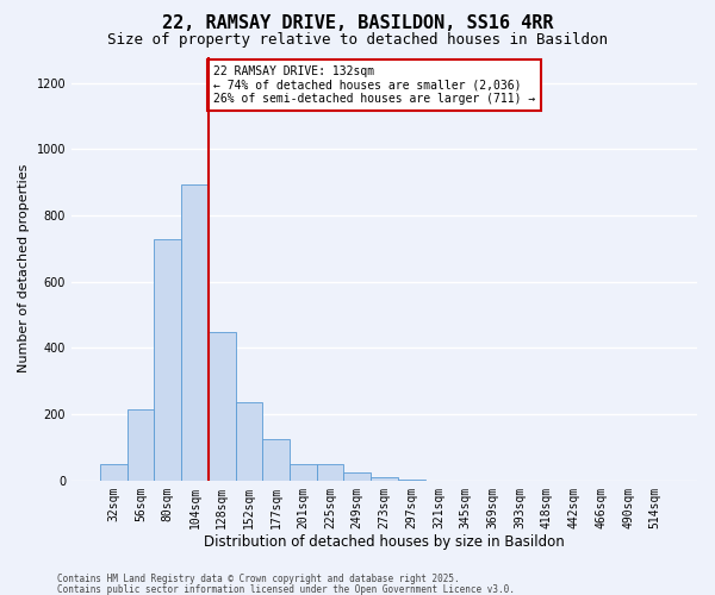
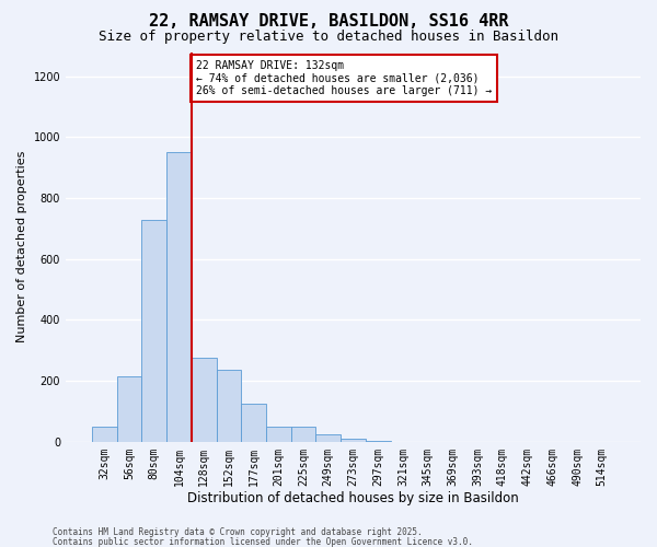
104sqm: 895 -> 950
128sqm: 450 -> 275
